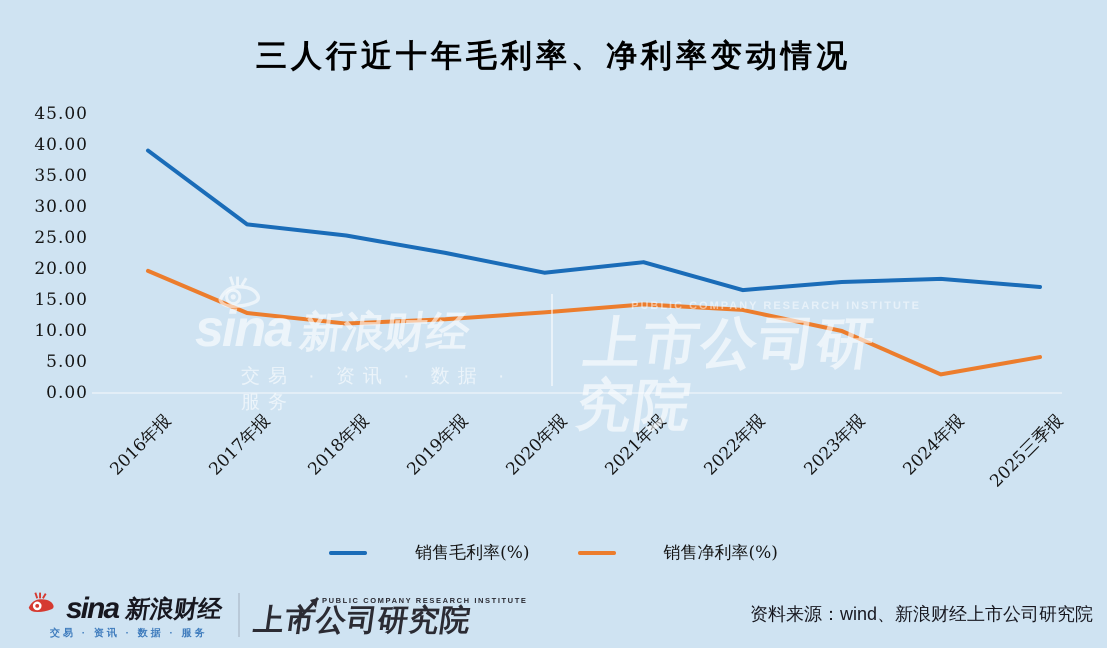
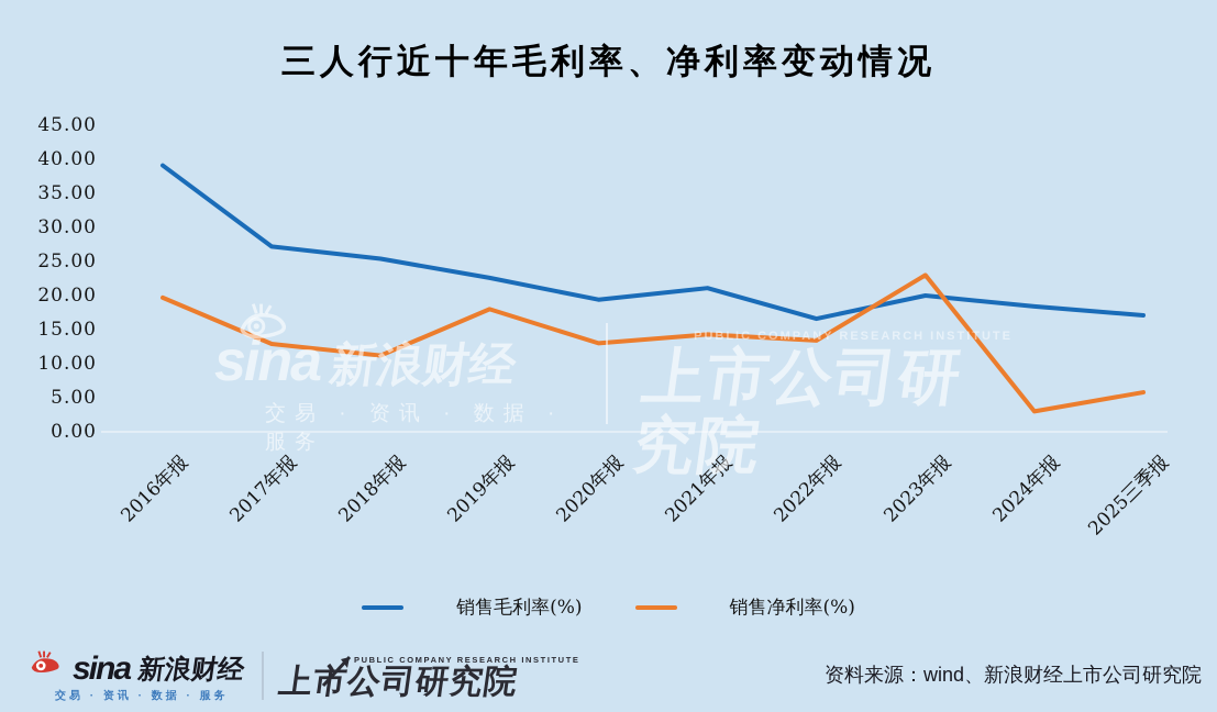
销售净利率(%)/2019年报: 12 -> 18
销售毛利率(%)/2023年报: 18 -> 20
销售净利率(%)/2023年报: 10 -> 23
